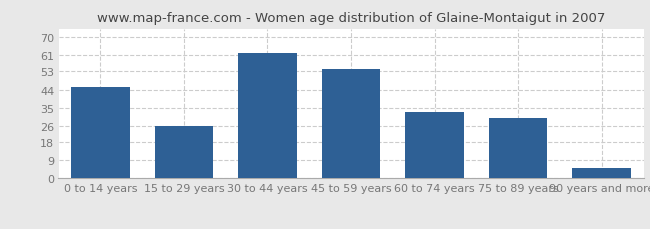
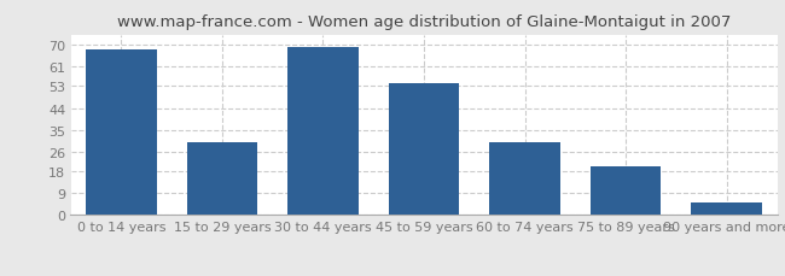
0 to 14 years: 45 -> 68
15 to 29 years: 26 -> 30
30 to 44 years: 62 -> 69
60 to 74 years: 33 -> 30
75 to 89 years: 30 -> 20
